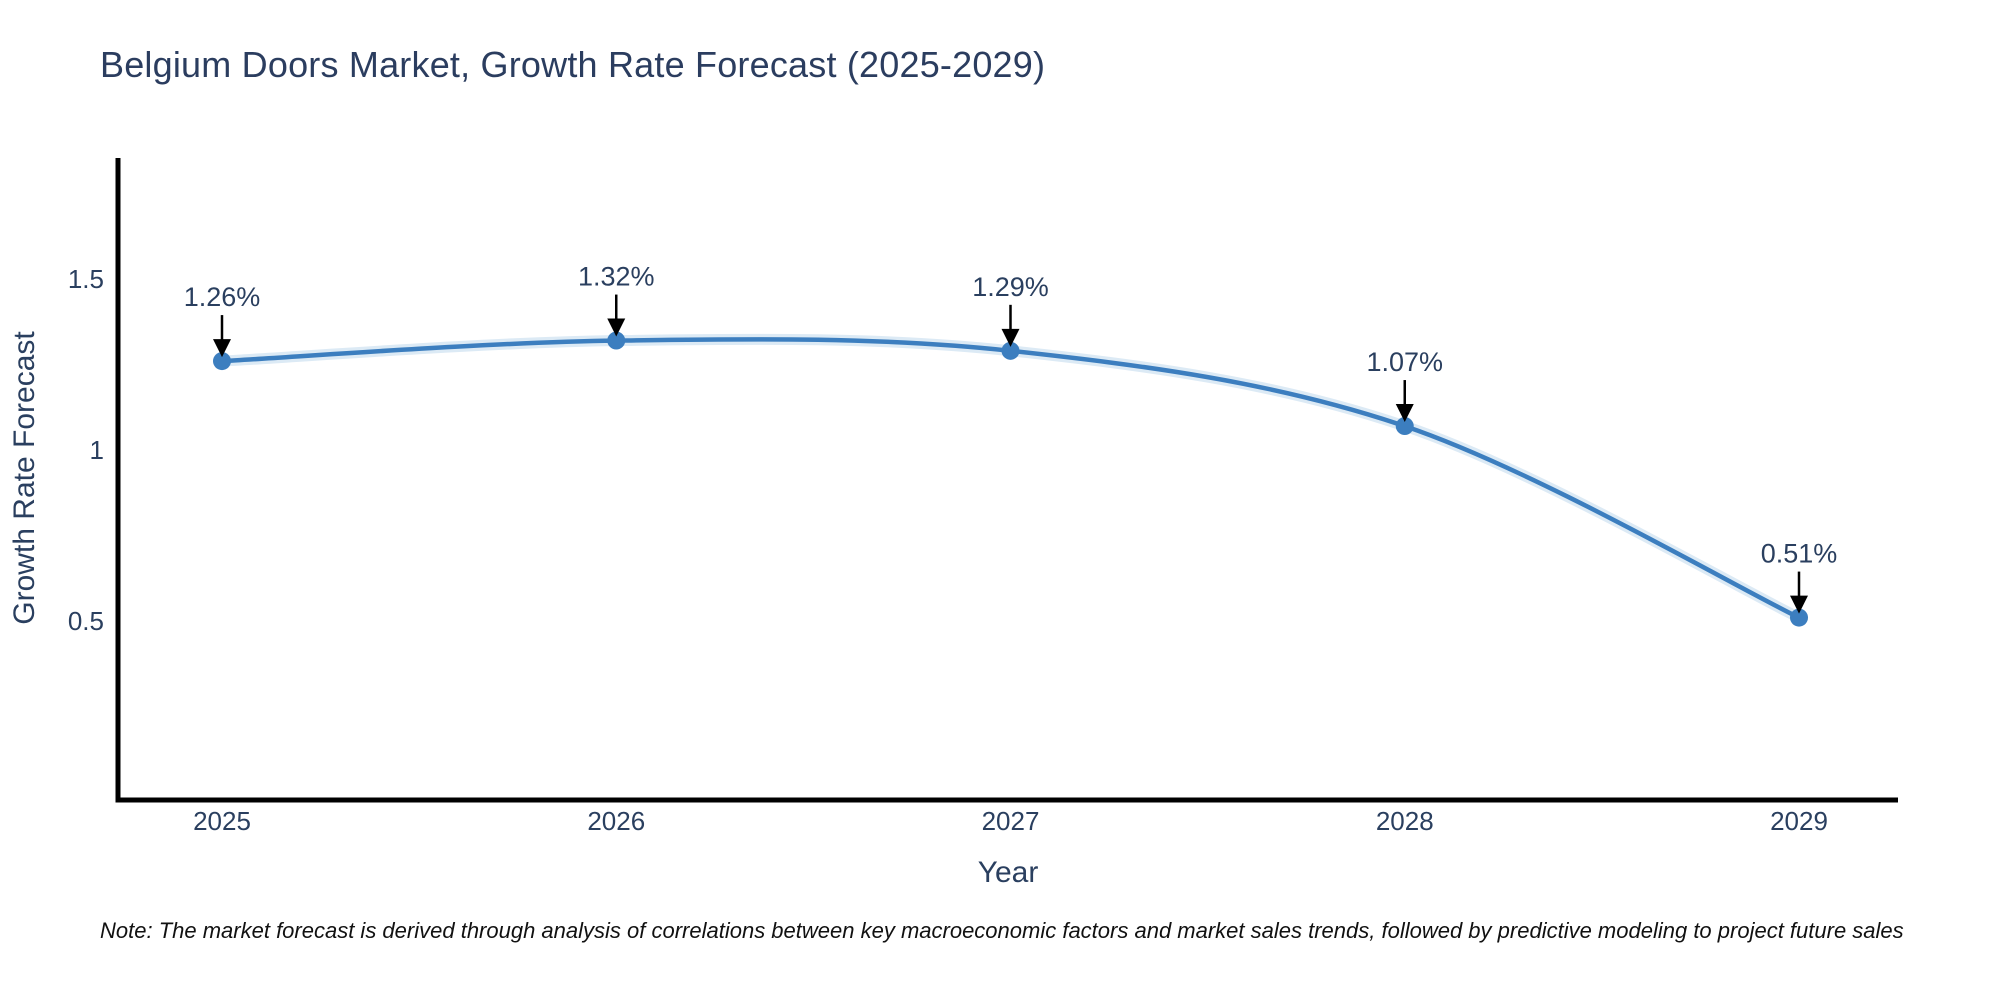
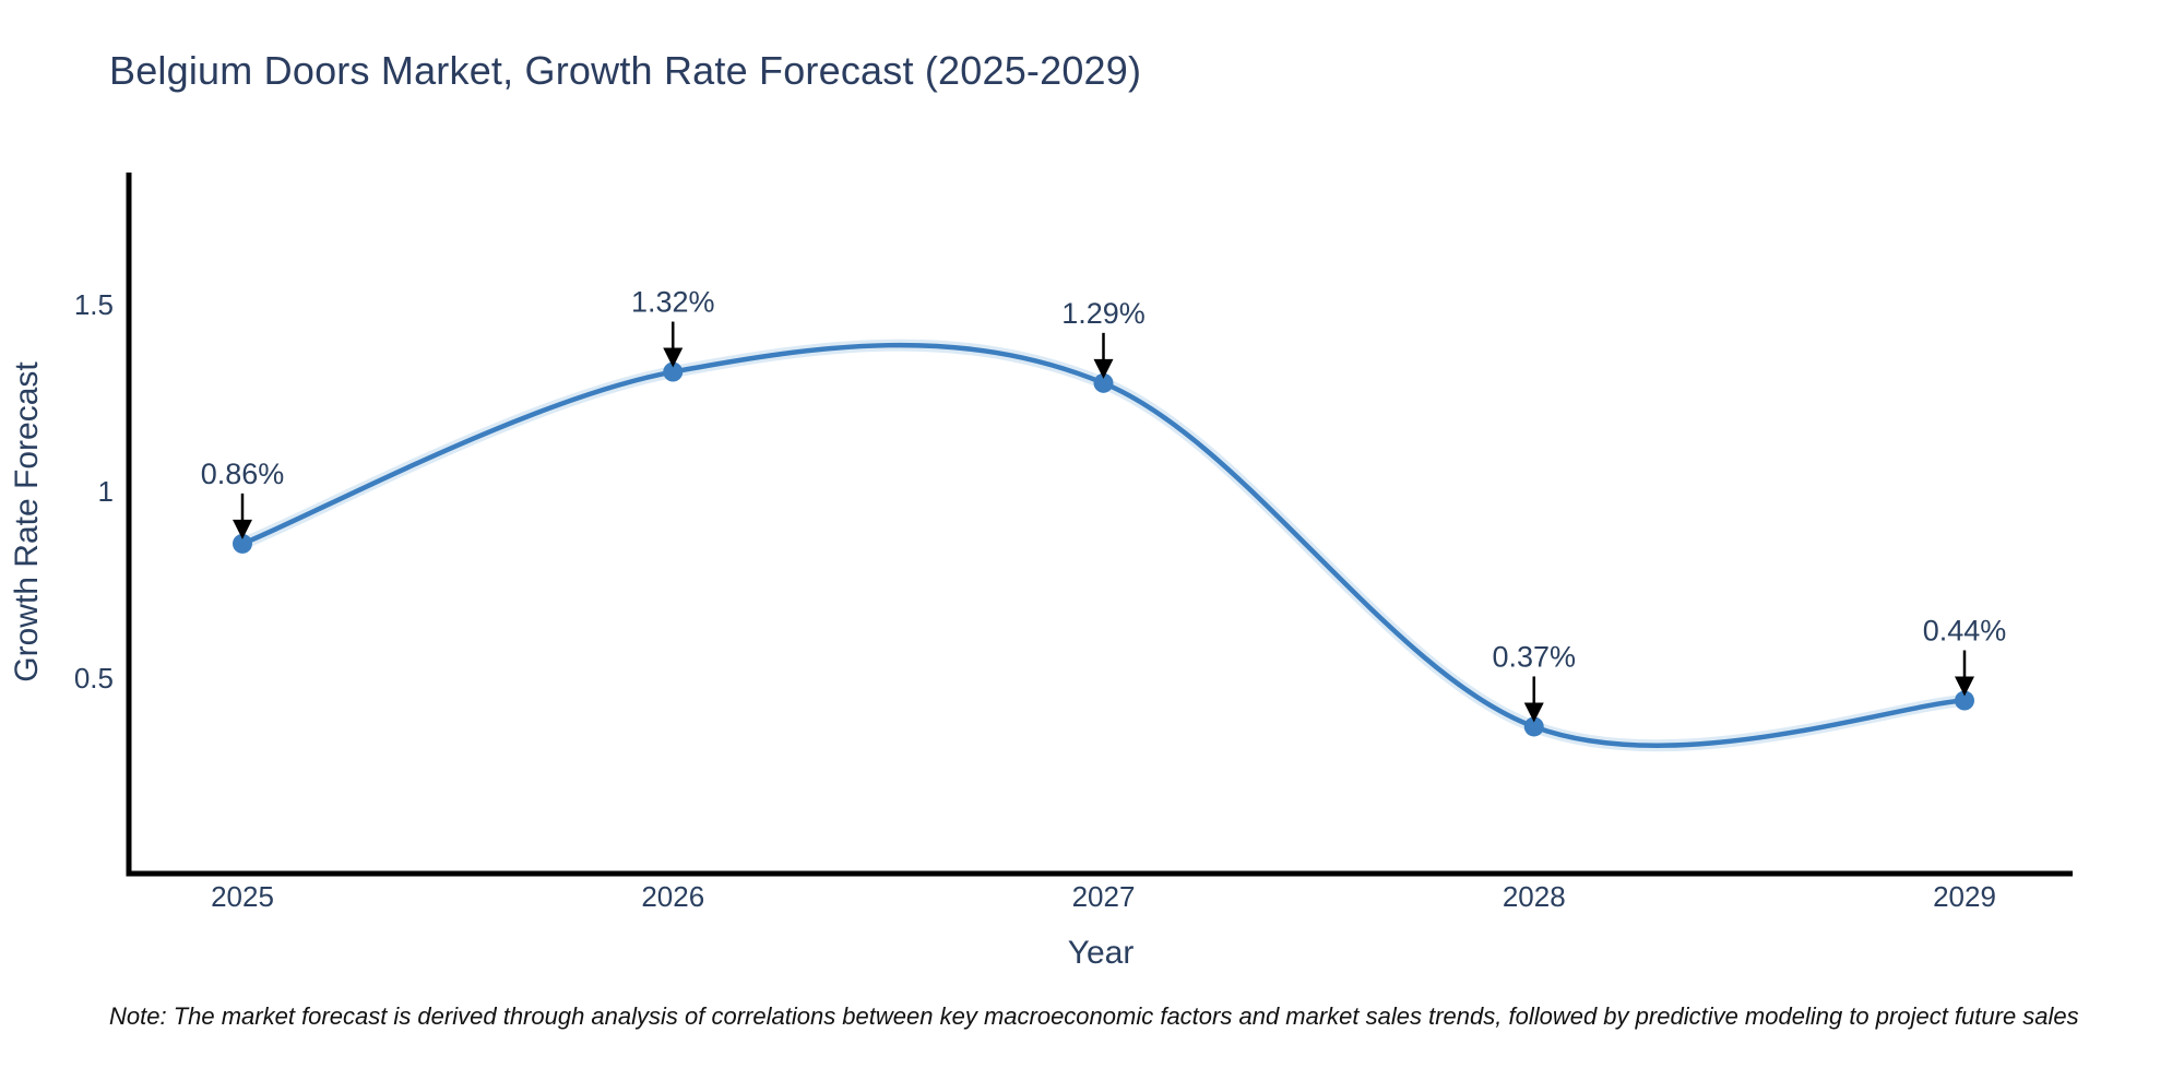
2025: 1.26% -> 0.86%
2028: 1.07% -> 0.37%
2029: 0.51% -> 0.44%
